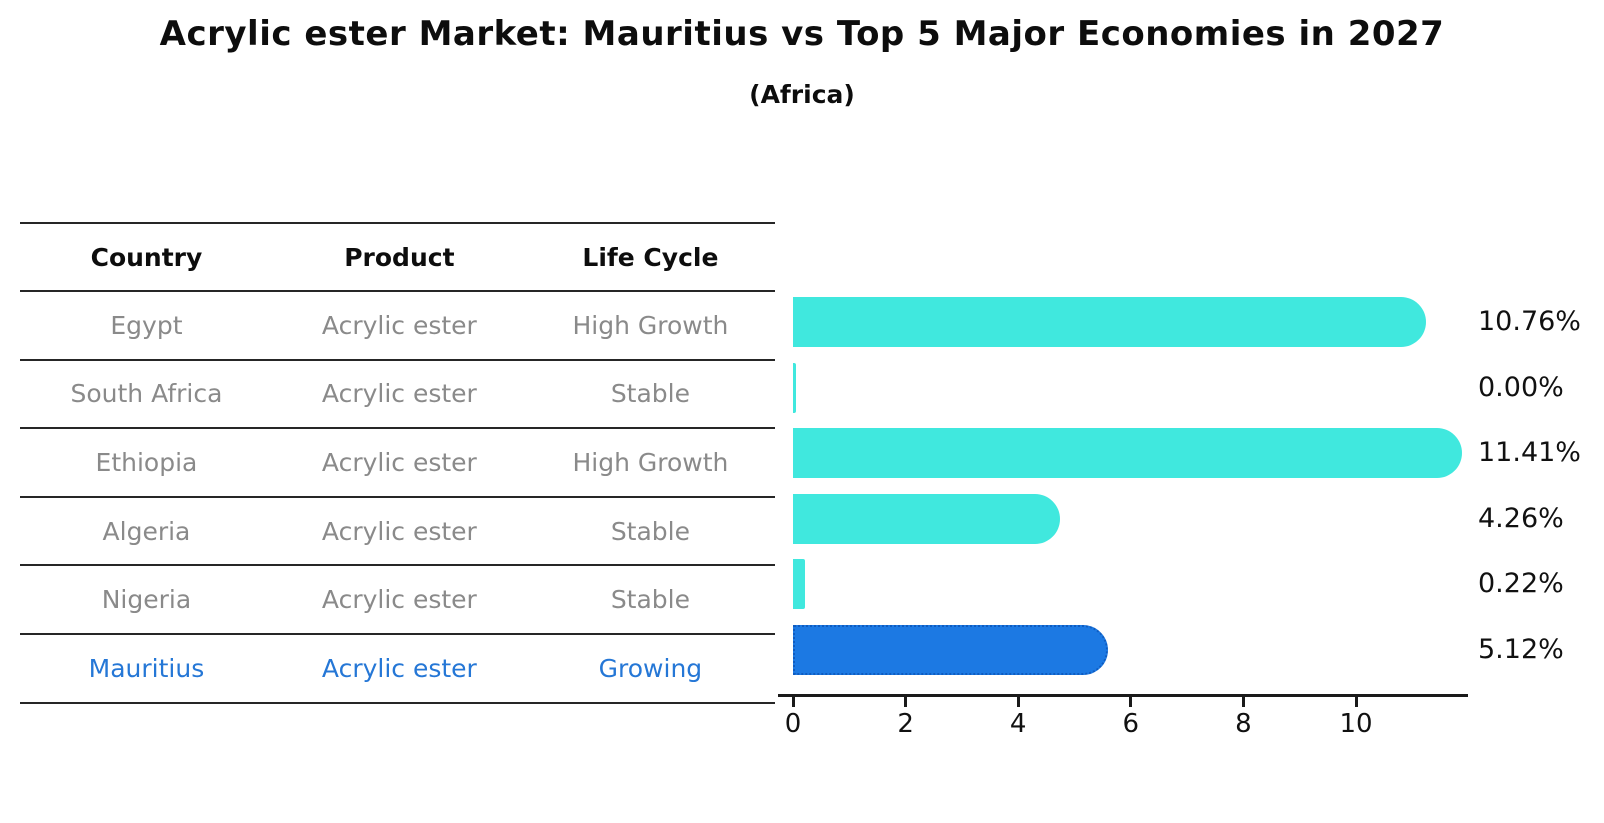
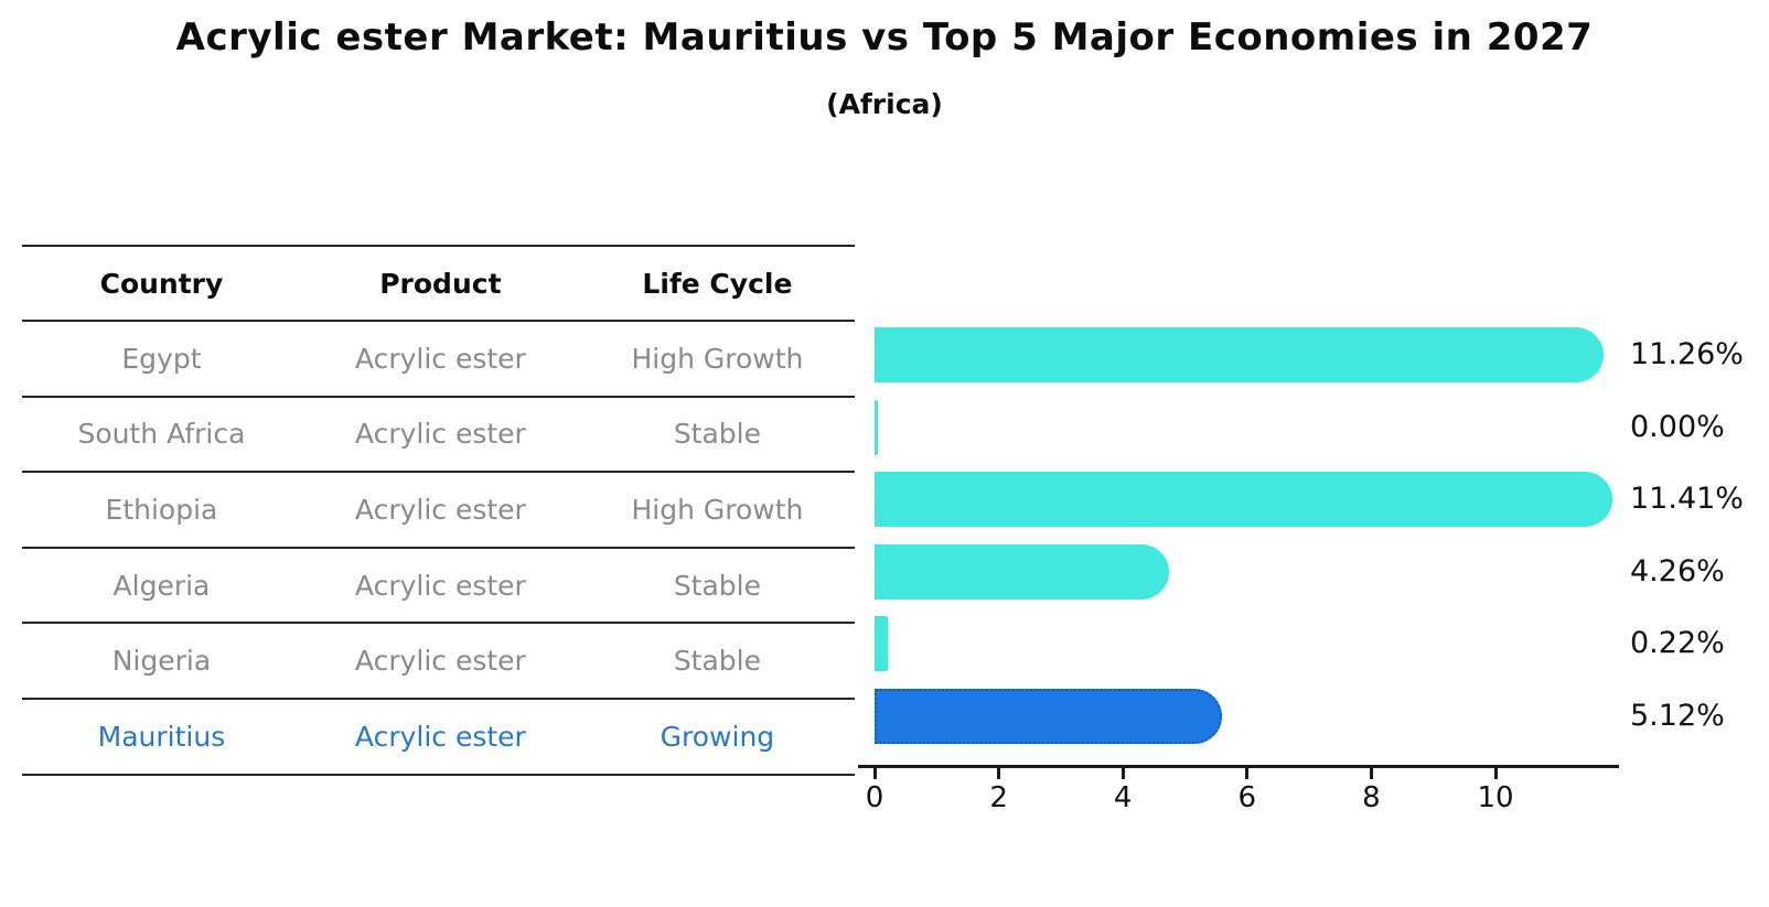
Egypt: 10.76% -> 11.26%
